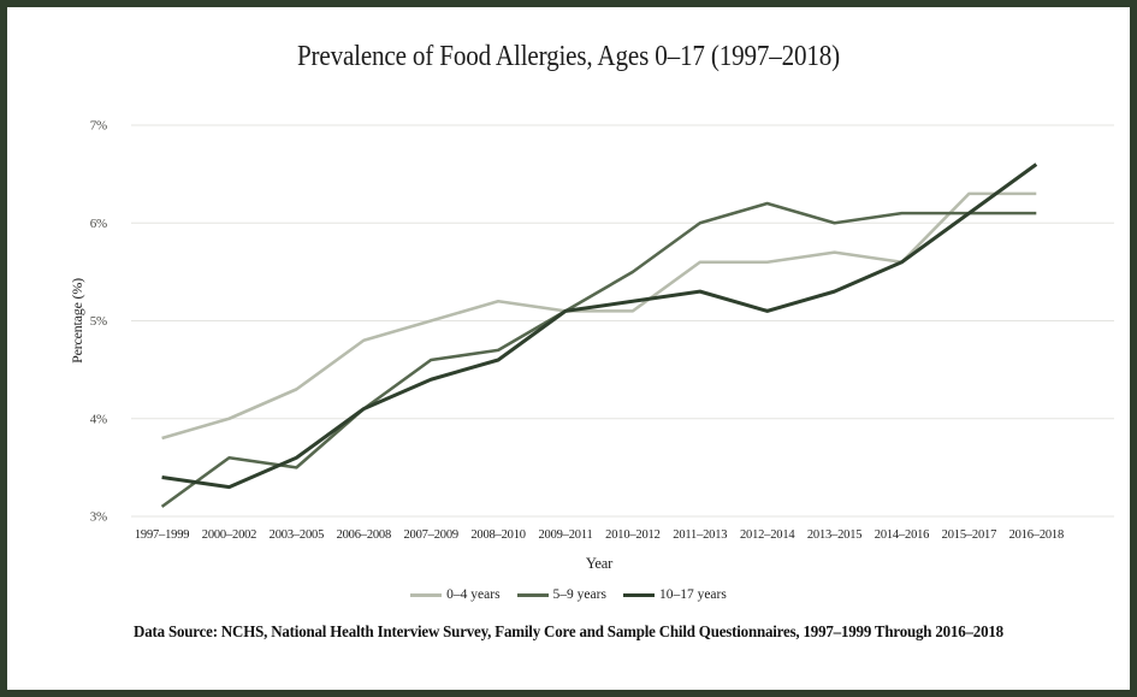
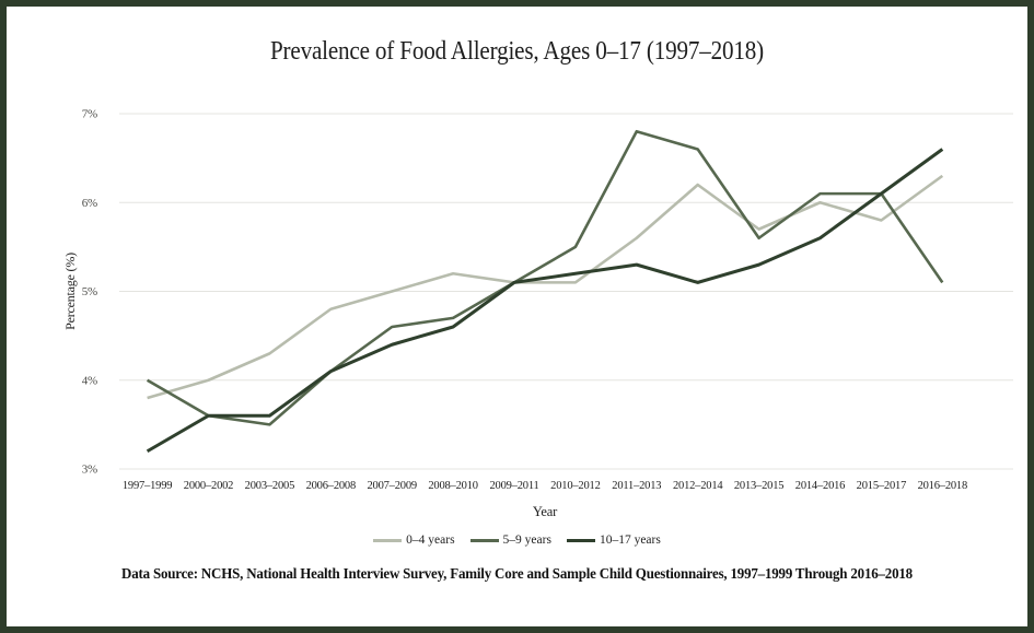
5–9 years/1997–1999: 3.1% -> 4.0%
10–17 years/1997–1999: 3.4% -> 3.2%
10–17 years/2000–2002: 3.3% -> 3.6%
5–9 years/2011–2013: 6.0% -> 6.8%
0–4 years/2012–2014: 5.6% -> 6.2%
5–9 years/2012–2014: 6.2% -> 6.6%
5–9 years/2013–2015: 6.0% -> 5.6%
0–4 years/2014–2016: 5.6% -> 6.0%
0–4 years/2015–2017: 6.3% -> 5.8%
5–9 years/2016–2018: 6.1% -> 5.1%
